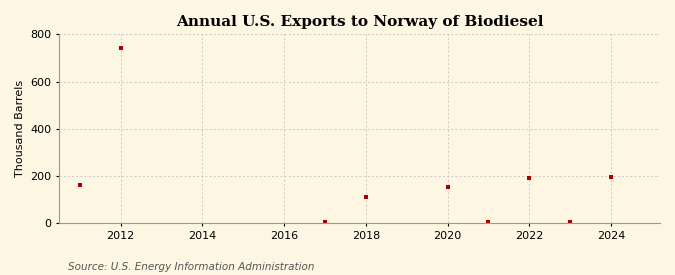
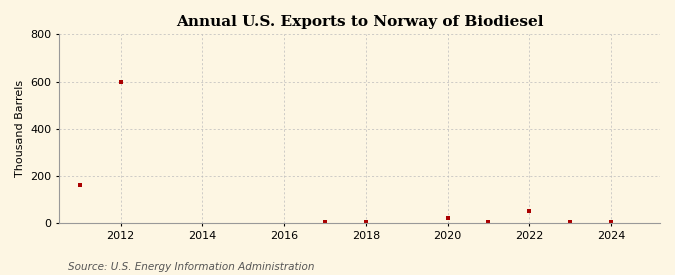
2012: 740 -> 597
2018: 110 -> 4
2020: 155 -> 20
2022: 190 -> 50
2024: 195 -> 4
